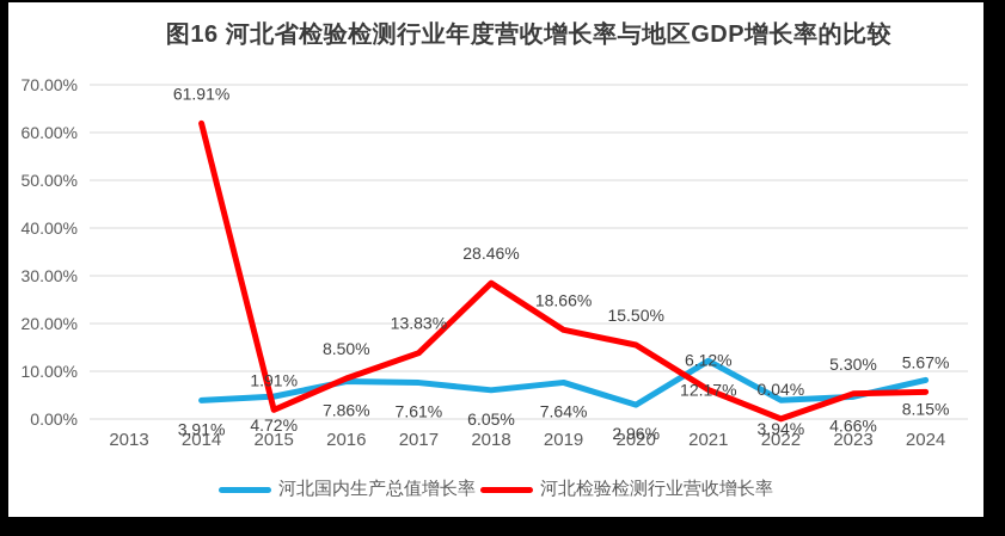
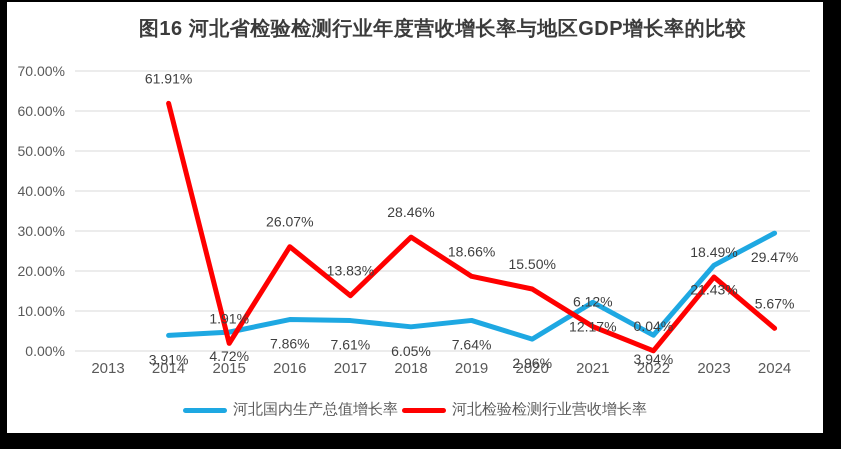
河北检验检测行业营收增长率/2016: 8.50% -> 26.07%
河北国内生产总值增长率/2023: 4.66% -> 21.43%
河北检验检测行业营收增长率/2023: 5.30% -> 18.49%
河北国内生产总值增长率/2024: 8.15% -> 29.47%
